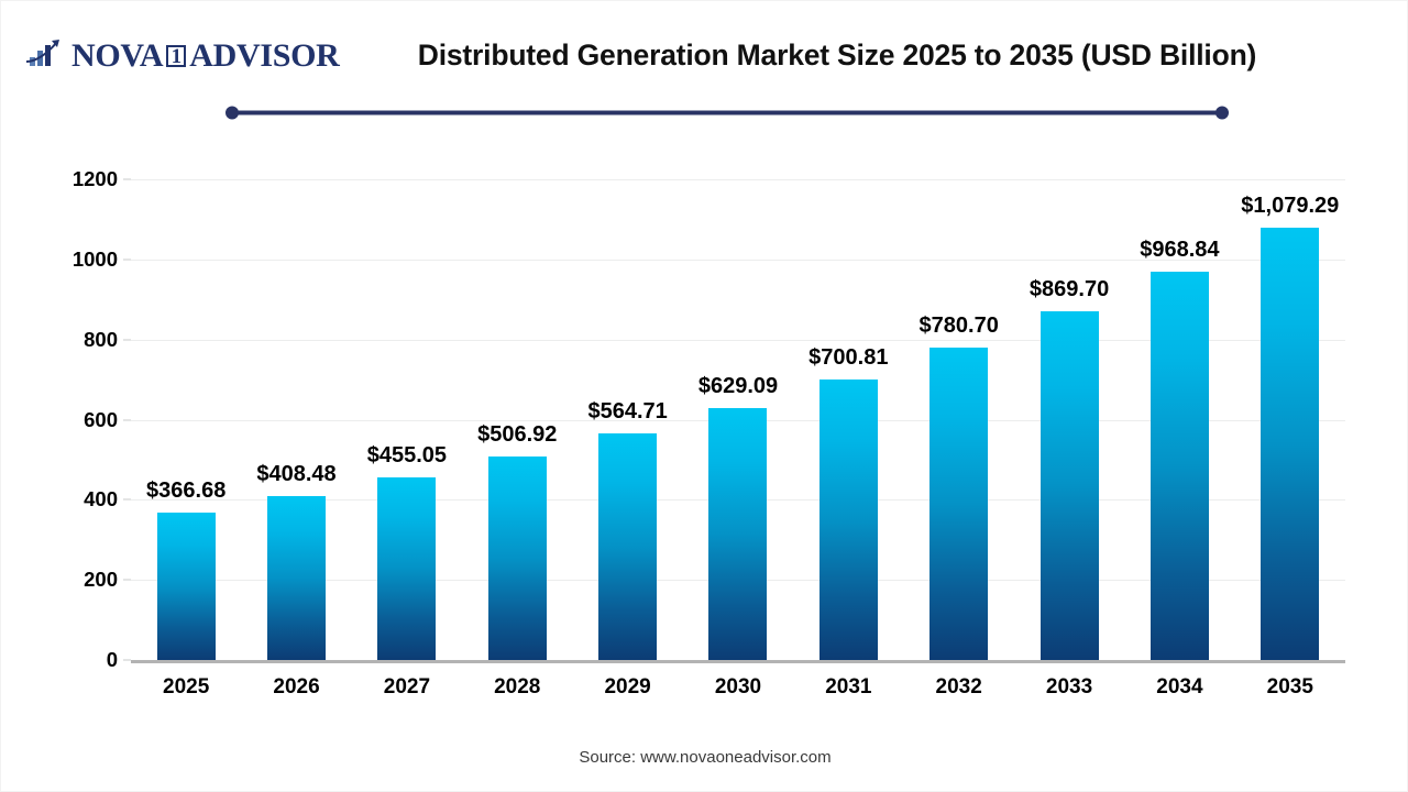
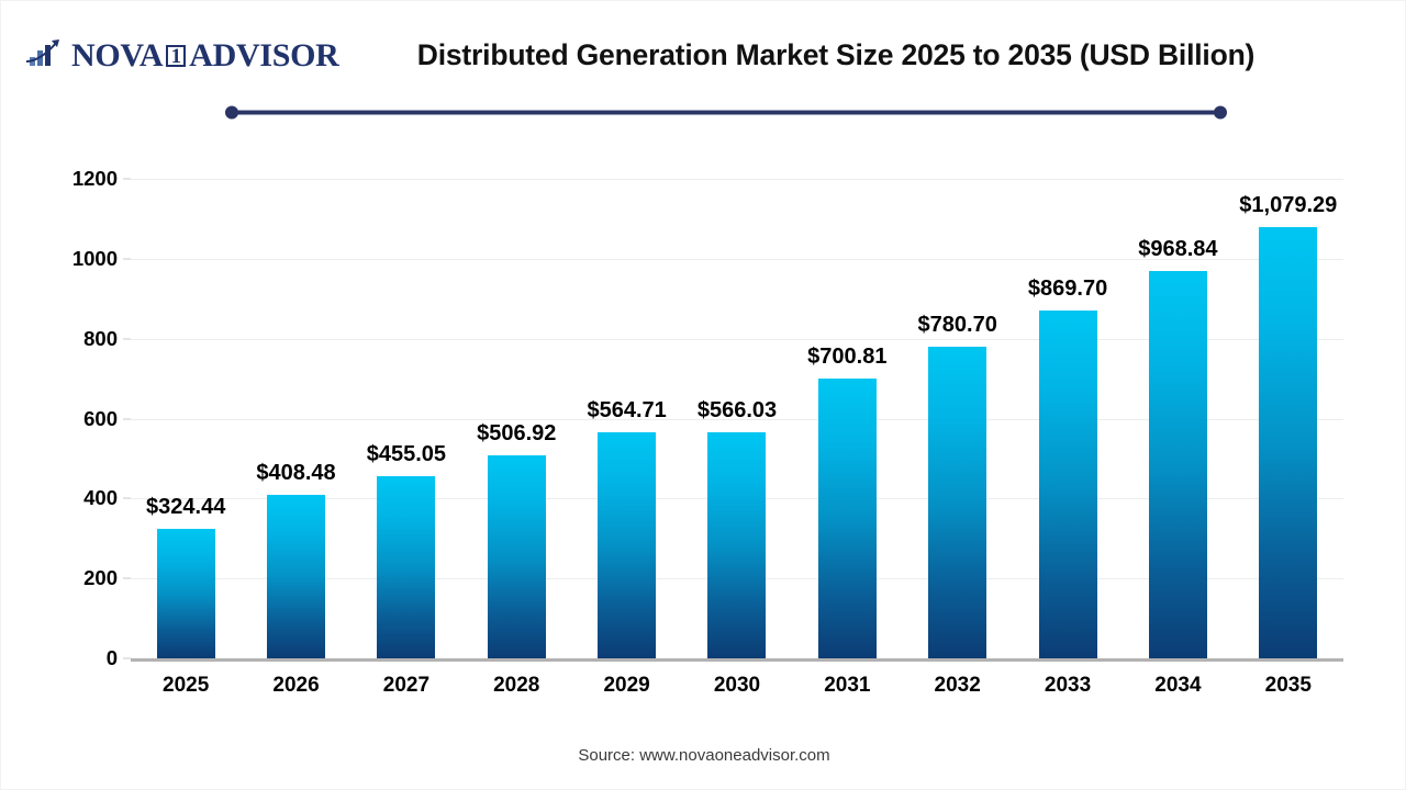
2025: $366.68 -> $324.44
2030: $629.09 -> $566.03
